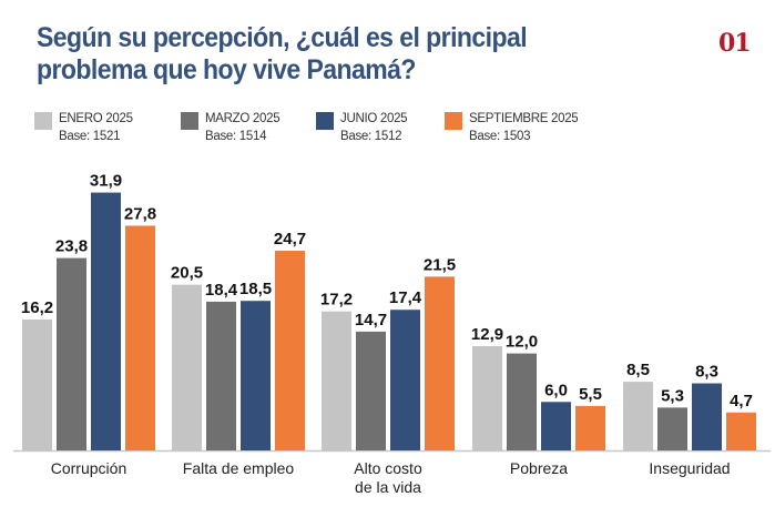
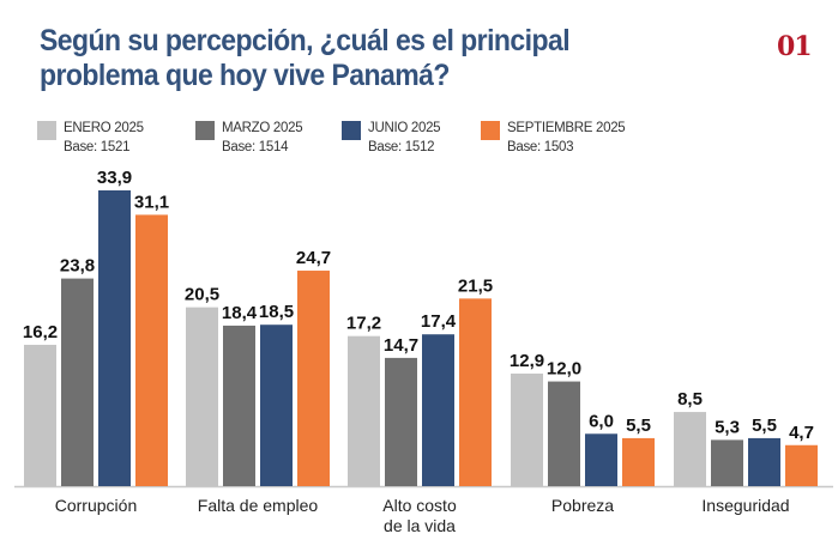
JUNIO 2025/Corrupción: 31,9 -> 33,9
SEPTIEMBRE 2025/Corrupción: 27,8 -> 31,1
JUNIO 2025/Inseguridad: 8,3 -> 5,5
